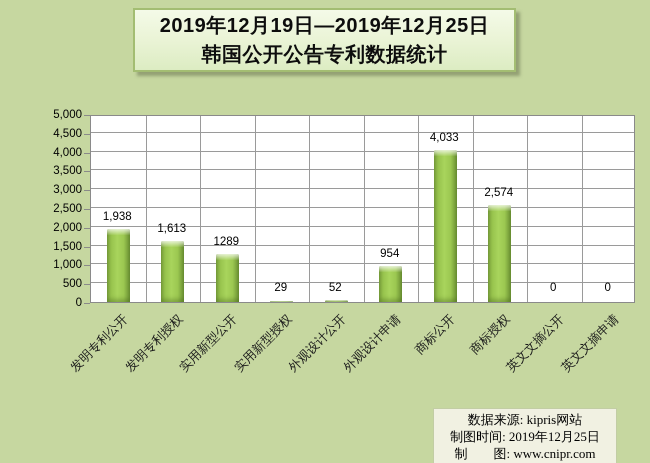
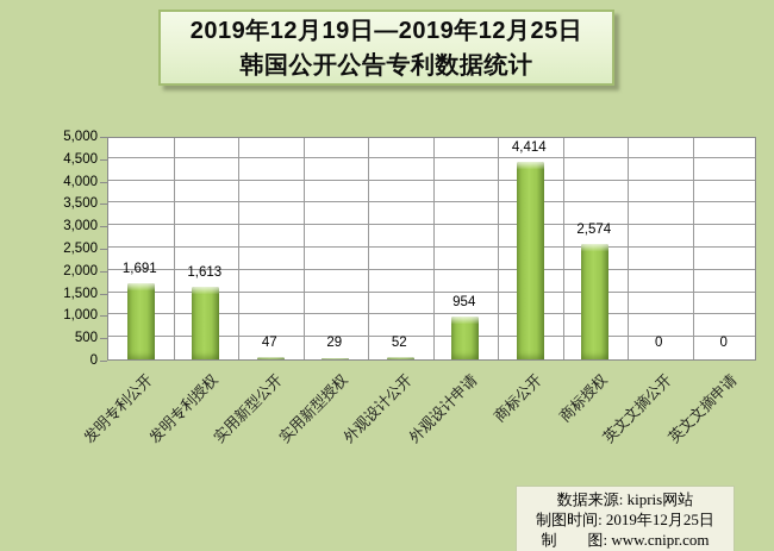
发明专利公开: 1,938 -> 1,691
实用新型公开: 1289 -> 47
商标公开: 4,033 -> 4,414
